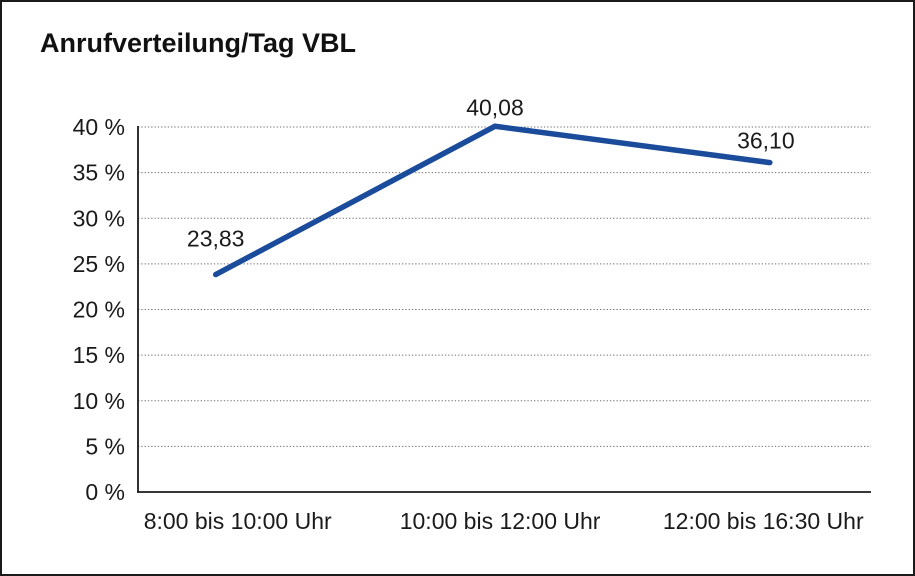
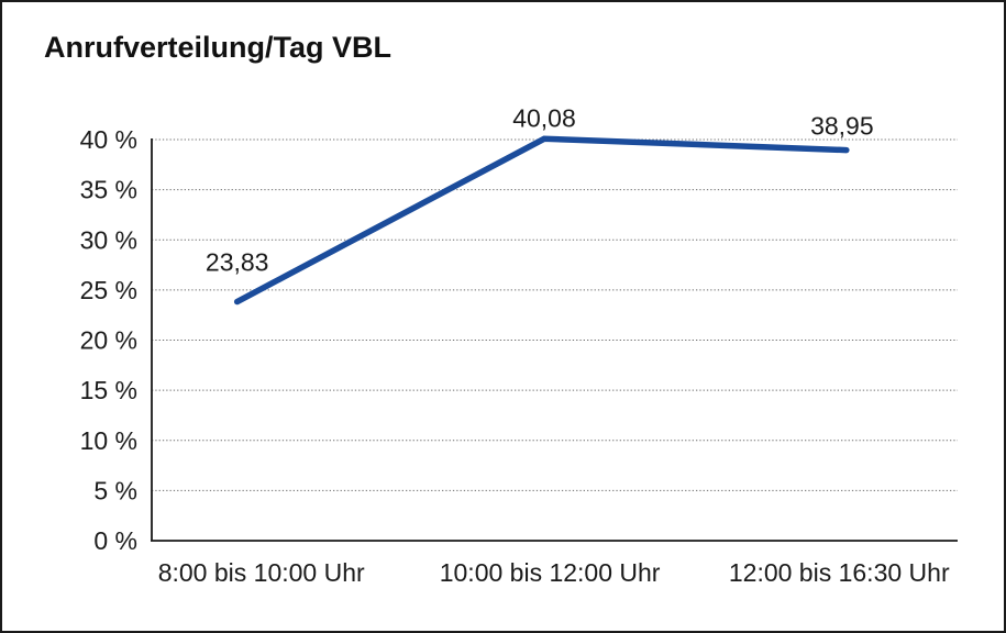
12:00 bis 16:30 Uhr: 36,10 -> 38,95
